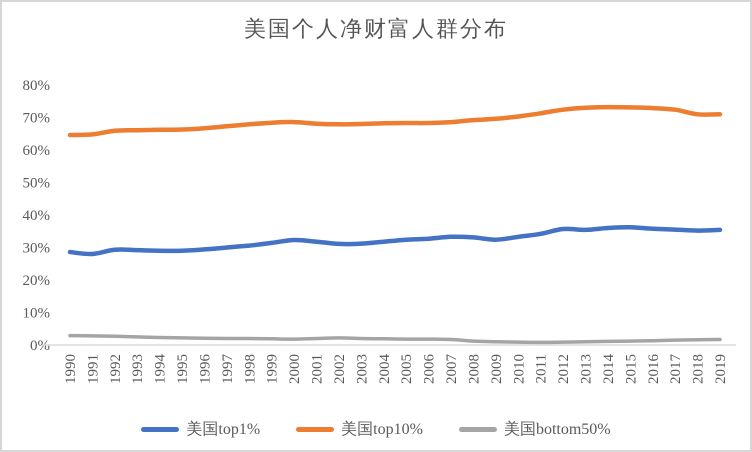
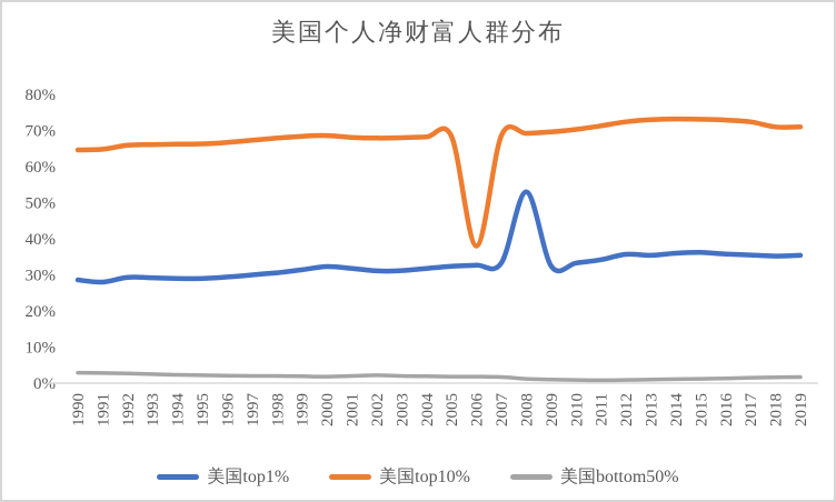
美国top10%/2006: 68% -> 38%
美国top1%/2008: 33% -> 53%
